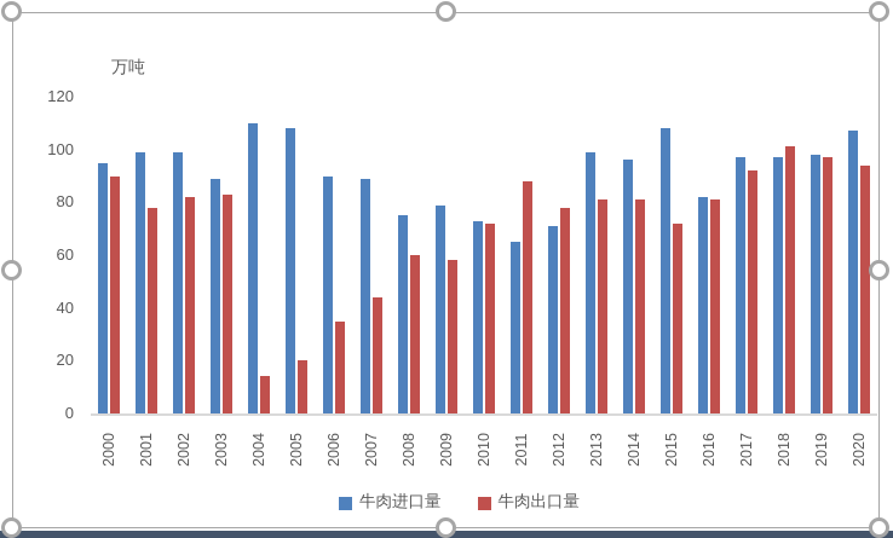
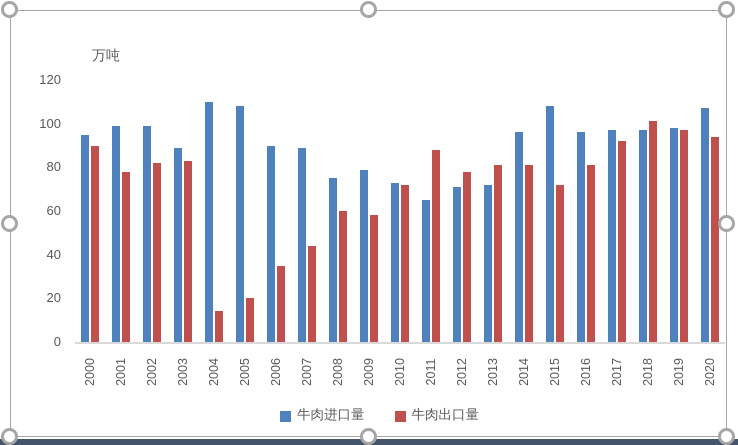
牛肉进口量/2013: 99 -> 72
牛肉进口量/2016: 82 -> 96
